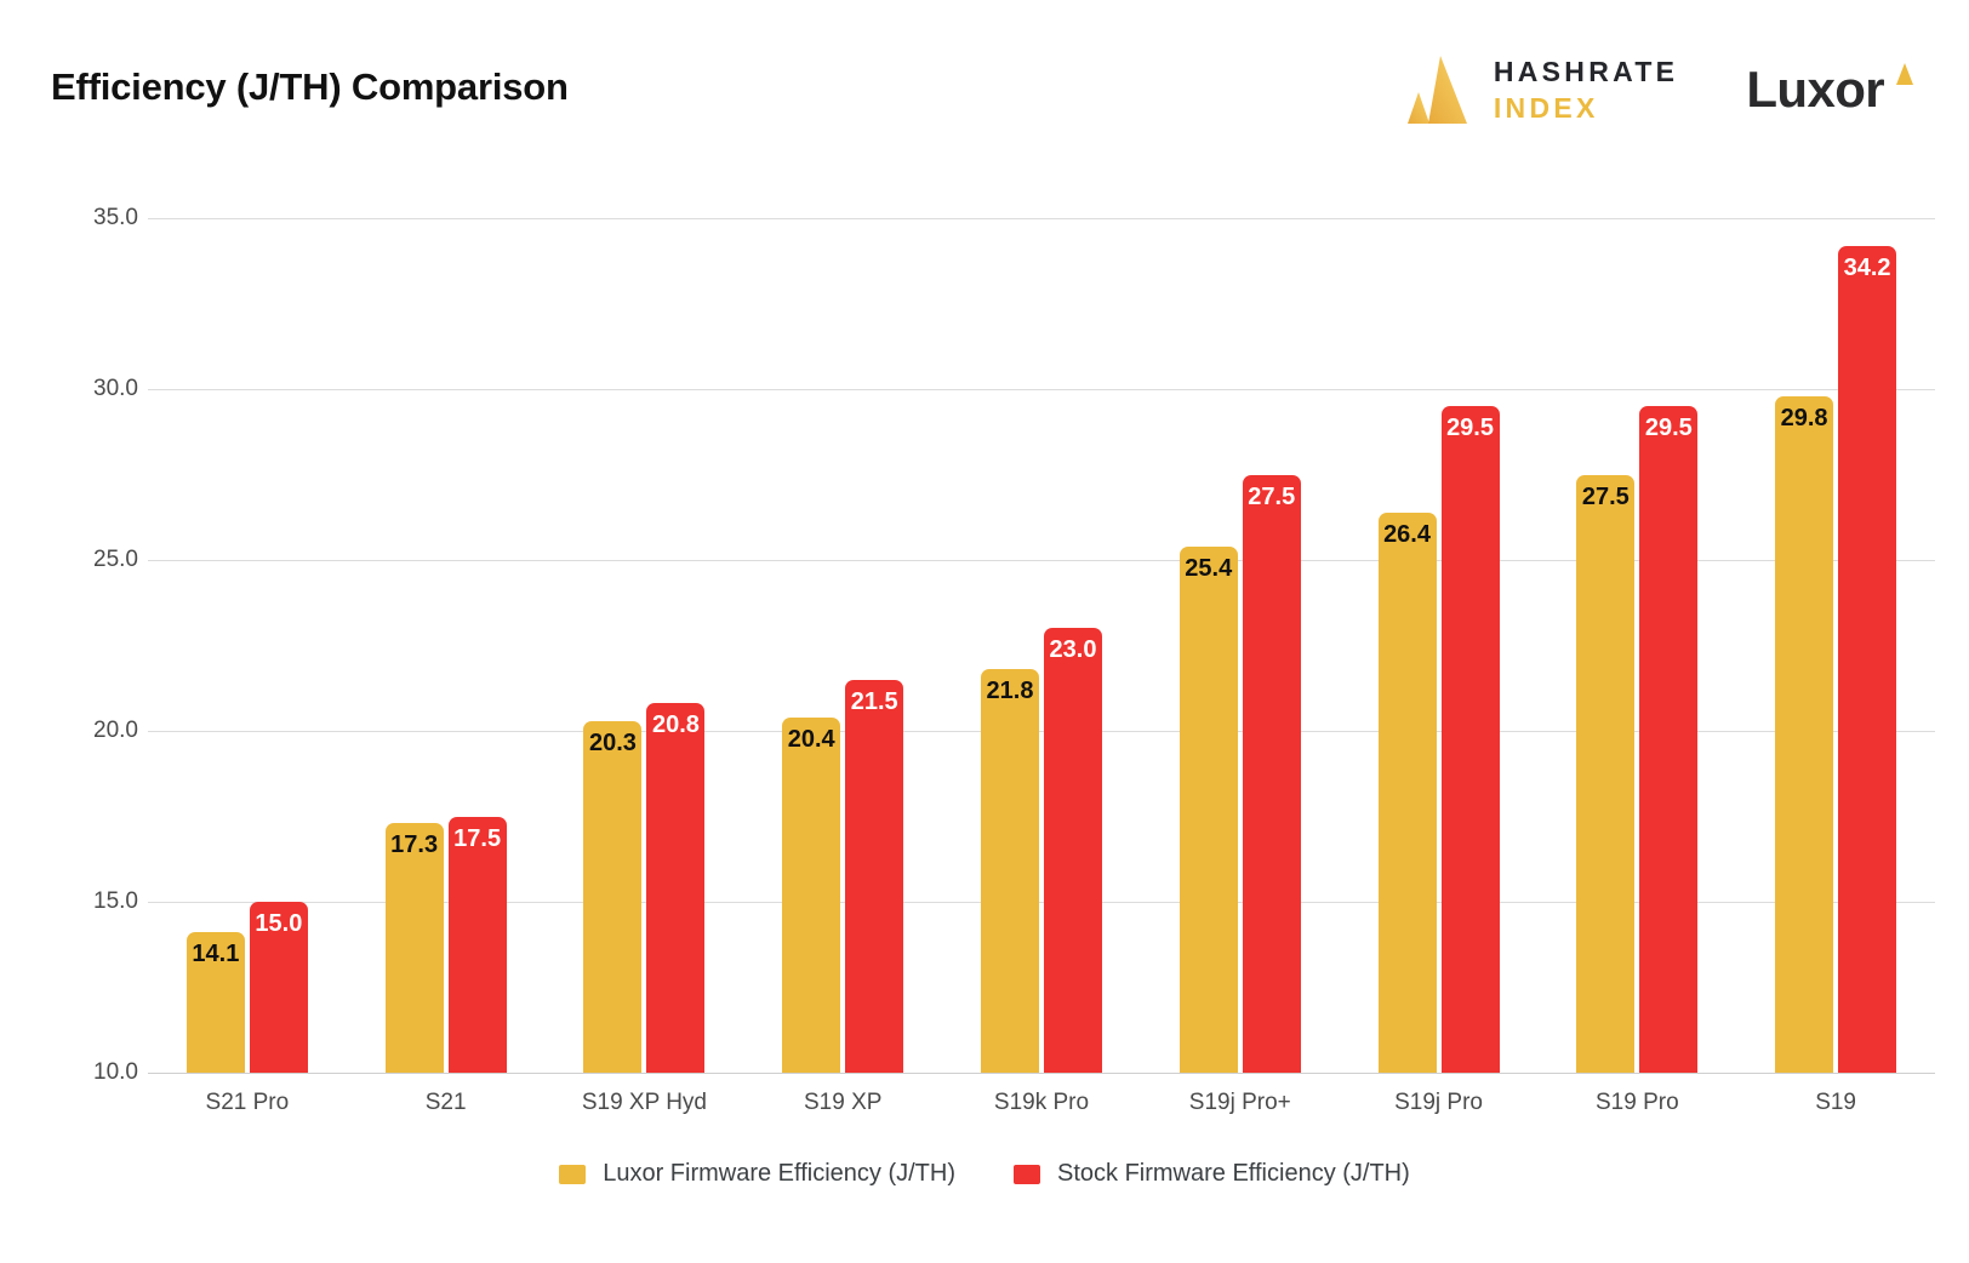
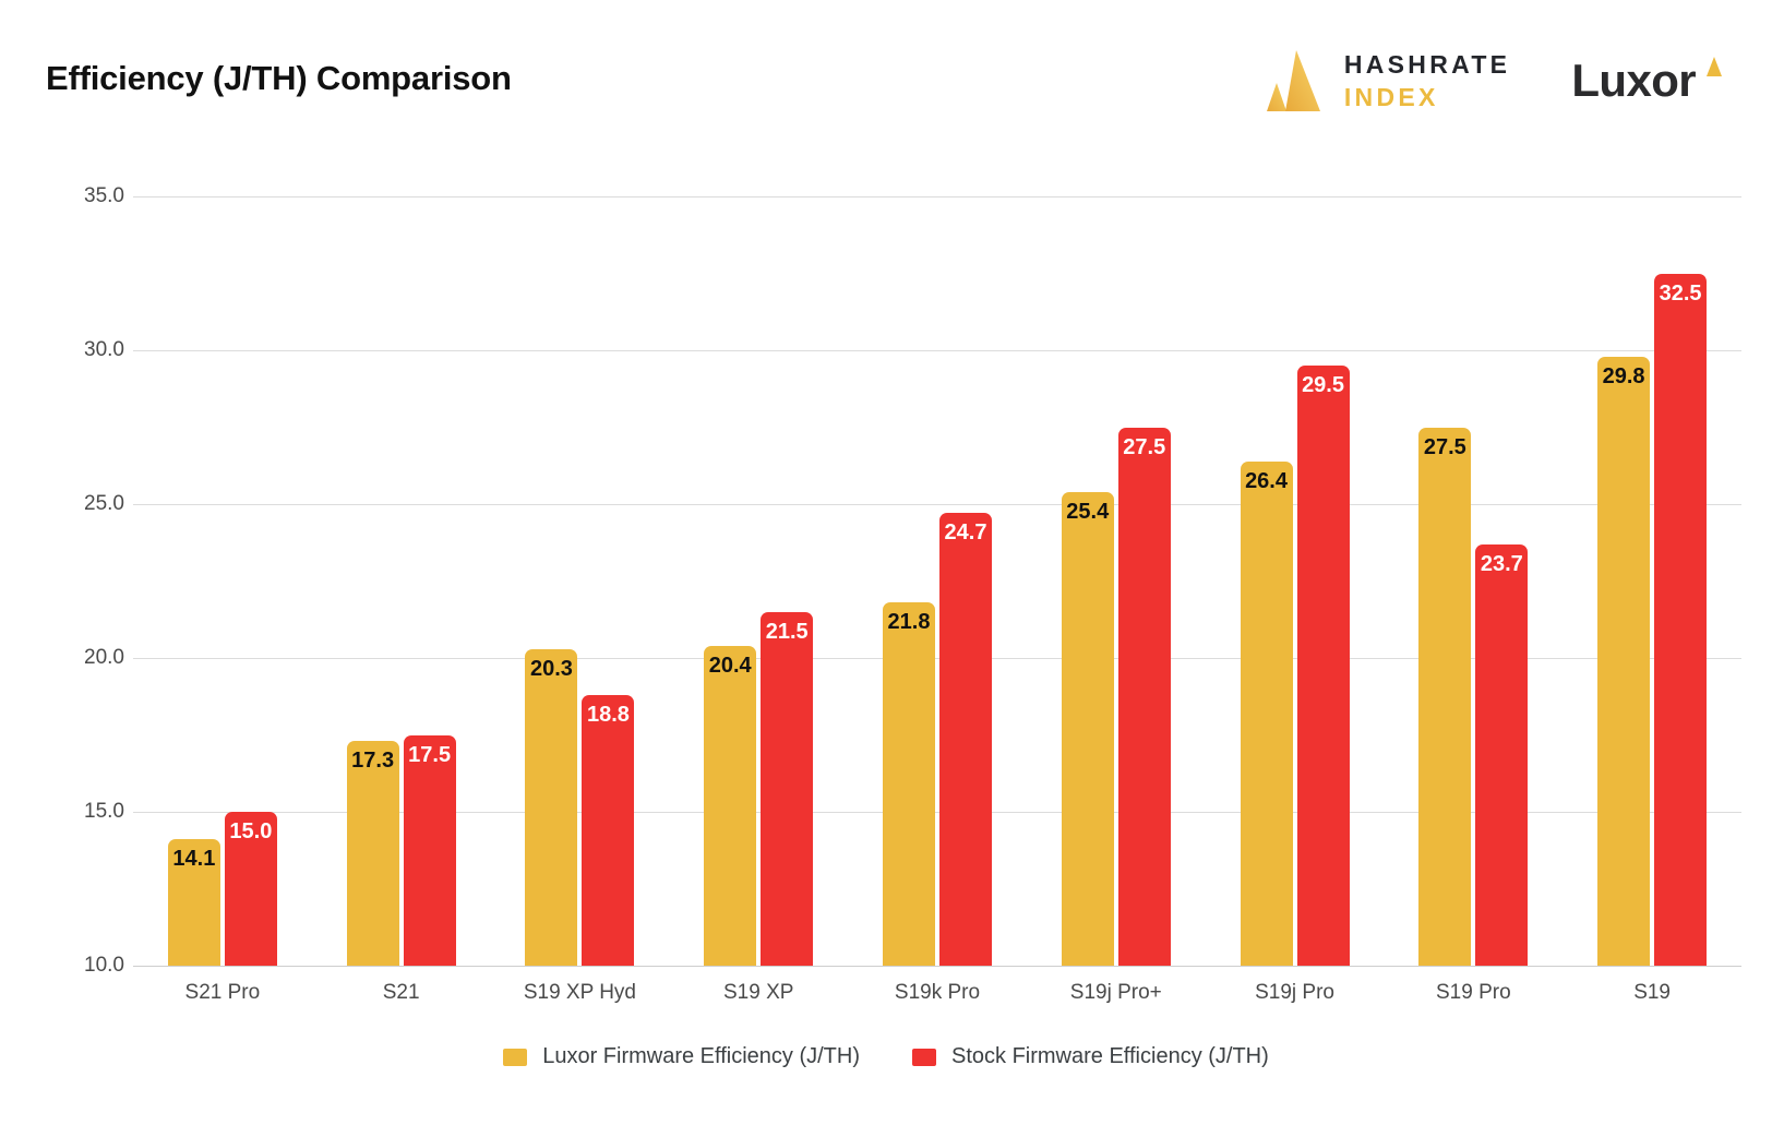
Stock Firmware Efficiency (J/TH)/S19 XP Hyd: 20.8 -> 18.8
Stock Firmware Efficiency (J/TH)/S19k Pro: 23.0 -> 24.7
Stock Firmware Efficiency (J/TH)/S19 Pro: 29.5 -> 23.7
Stock Firmware Efficiency (J/TH)/S19: 34.2 -> 32.5
